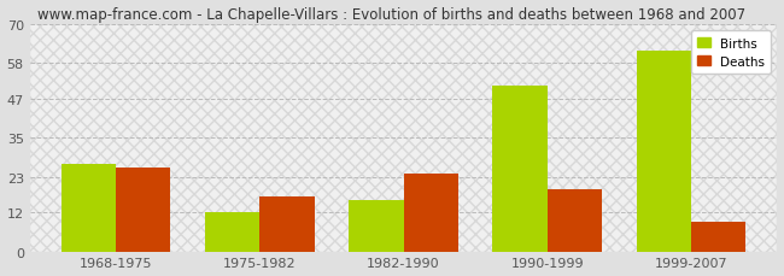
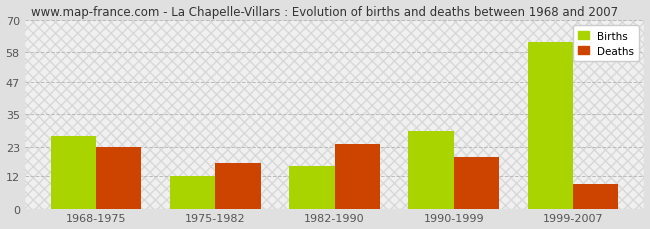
Deaths/1968-1975: 26 -> 23
Births/1990-1999: 51 -> 29
